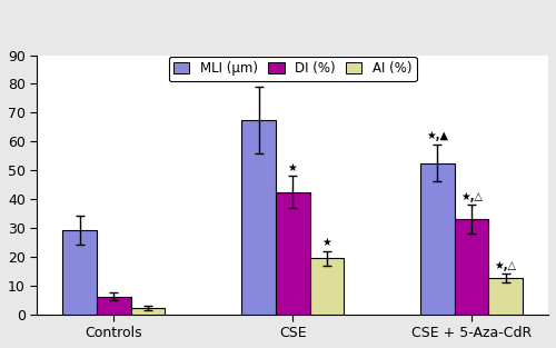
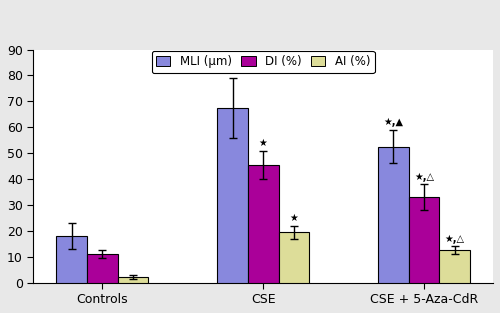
MLI (μm)/Controls: 29.3 -> 18.0
DI (%)/Controls: 6.2 -> 11.0
DI (%)/CSE: 42.5 -> 45.5
